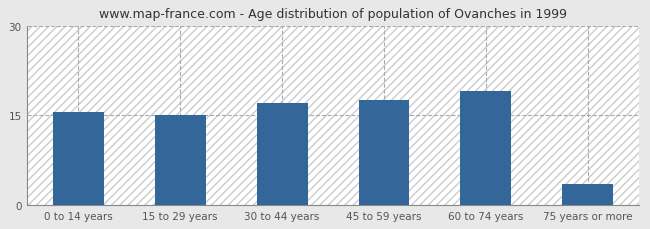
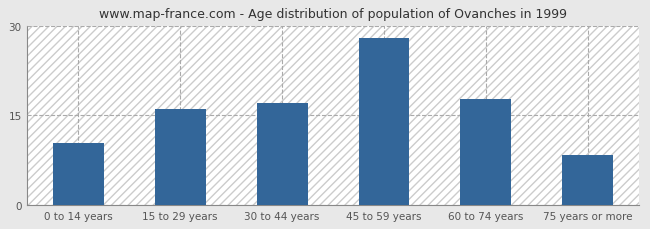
0 to 14 years: 15.5 -> 10.4
15 to 29 years: 15.0 -> 16.0
45 to 59 years: 17.5 -> 28.0
60 to 74 years: 19.0 -> 17.8
75 years or more: 3.5 -> 8.4
